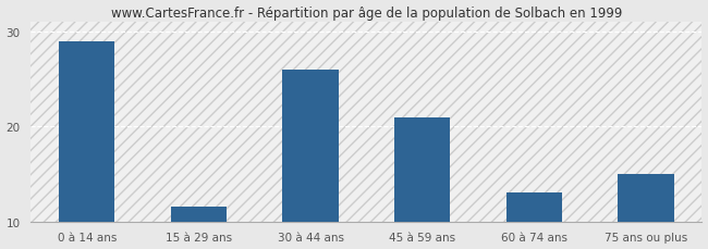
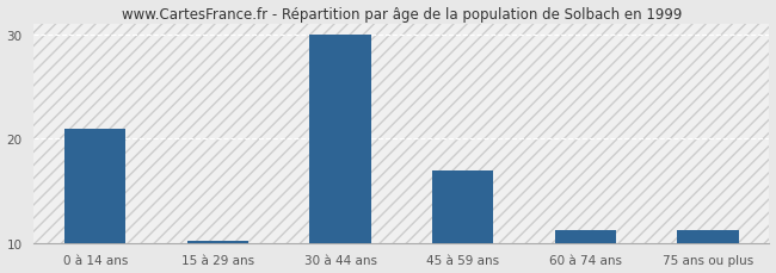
0 à 14 ans: 29.0 -> 21.0
15 à 29 ans: 11.6 -> 10.2
30 à 44 ans: 26.0 -> 30.0
45 à 59 ans: 21.0 -> 17.0
60 à 74 ans: 13.0 -> 11.2
75 ans ou plus: 15.0 -> 11.2
